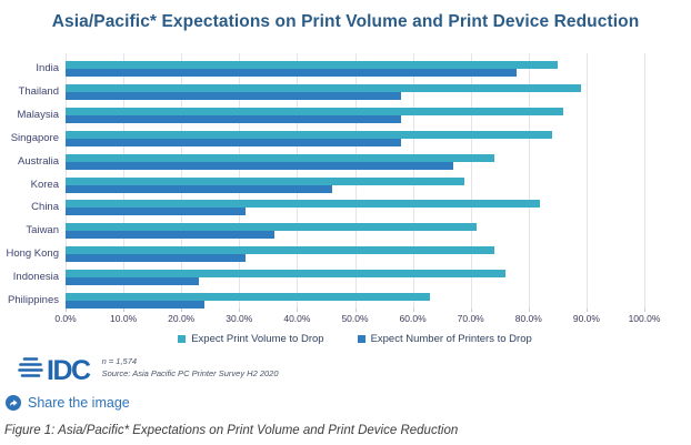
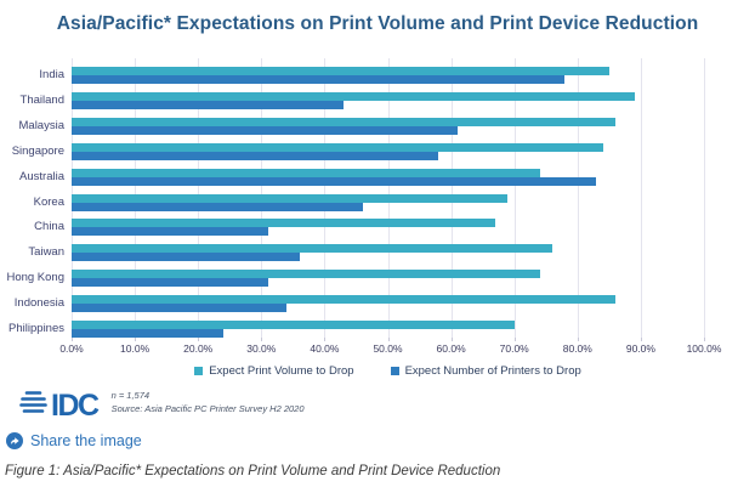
Expect Number of Printers to Drop/Thailand: 58% -> 43%
Expect Number of Printers to Drop/Malaysia: 58% -> 61%
Expect Number of Printers to Drop/Australia: 67% -> 83%
Expect Print Volume to Drop/China: 82% -> 67%
Expect Print Volume to Drop/Taiwan: 71% -> 76%
Expect Print Volume to Drop/Indonesia: 76% -> 86%
Expect Number of Printers to Drop/Indonesia: 23% -> 34%
Expect Print Volume to Drop/Philippines: 63% -> 70%
